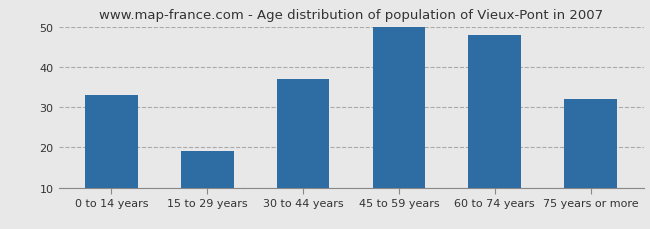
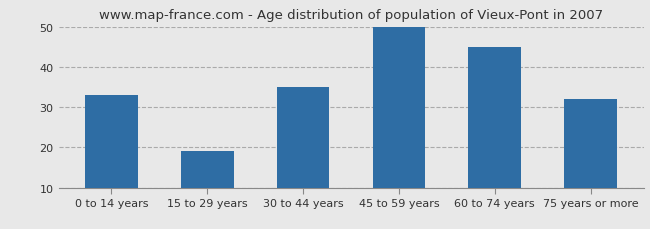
30 to 44 years: 37 -> 35
60 to 74 years: 48 -> 45
